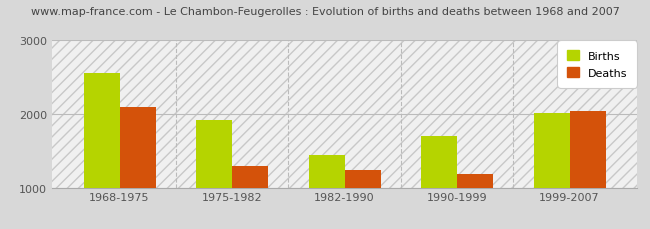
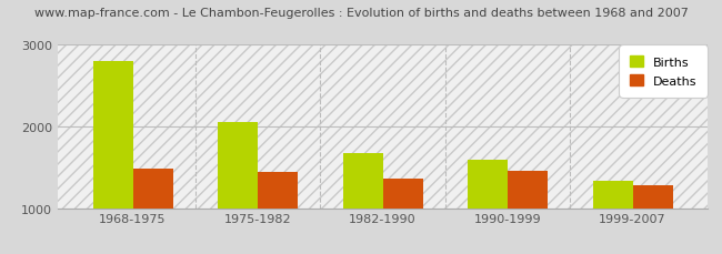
Births/1968-1975: 2560 -> 2800
Deaths/1968-1975: 2100 -> 1480
Births/1975-1982: 1920 -> 2060
Deaths/1975-1982: 1300 -> 1440
Births/1982-1990: 1440 -> 1670
Deaths/1982-1990: 1240 -> 1360
Births/1990-1999: 1700 -> 1590
Deaths/1990-1999: 1180 -> 1460
Births/1999-2007: 2020 -> 1340
Deaths/1999-2007: 2040 -> 1280
